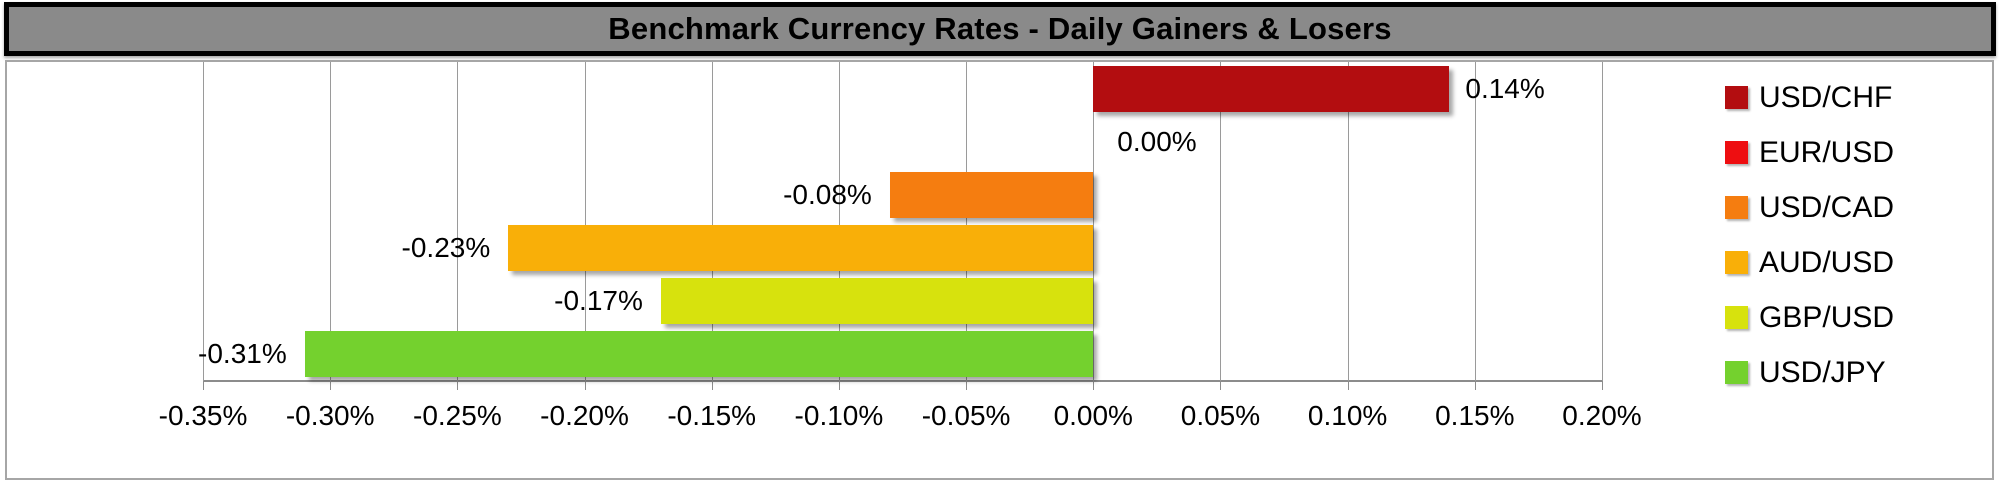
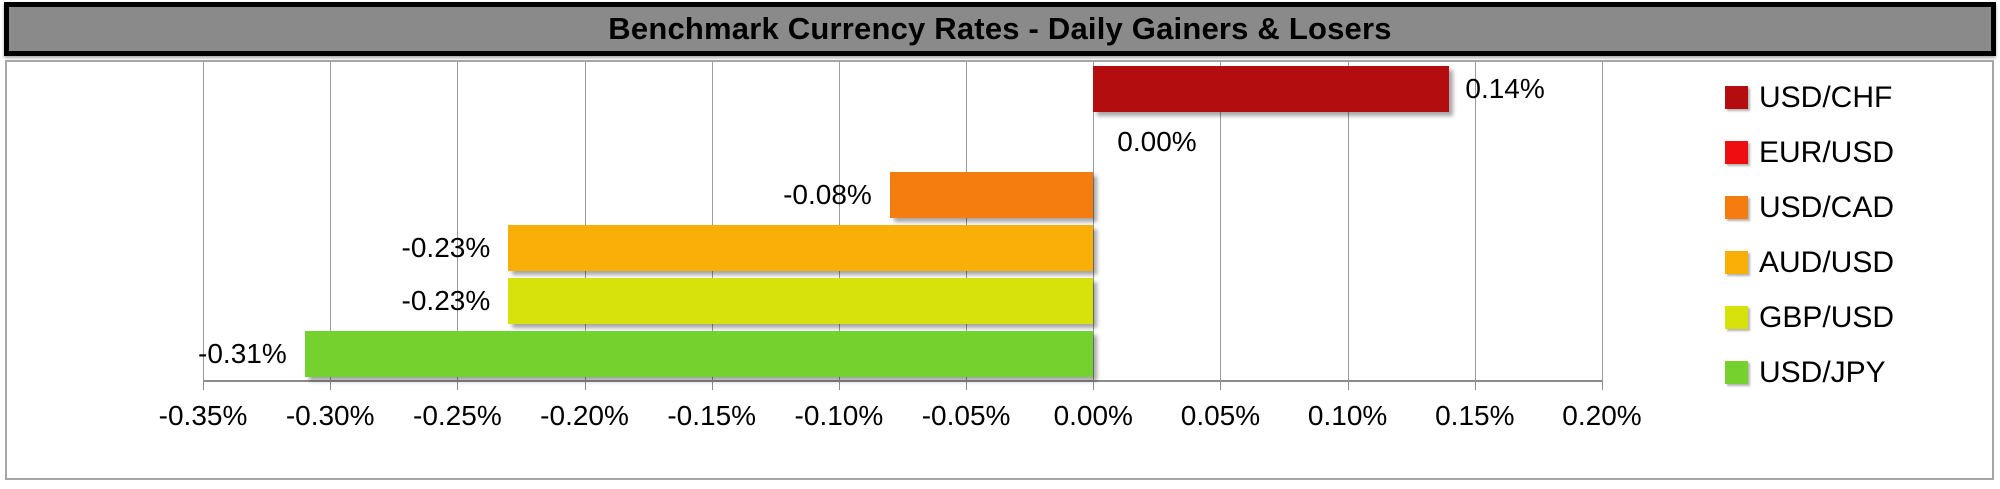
GBP/USD: -0.17% -> -0.23%
